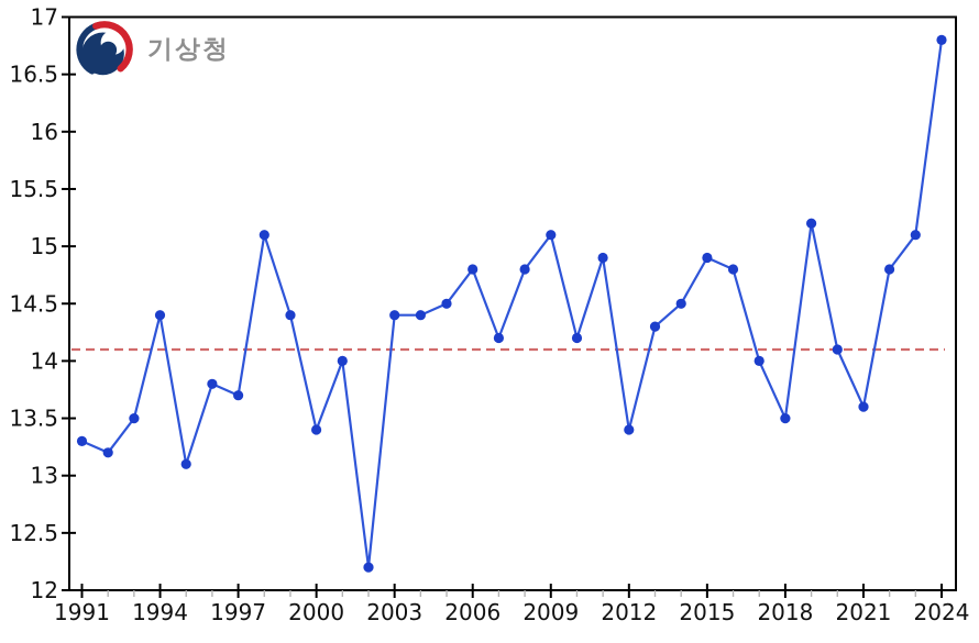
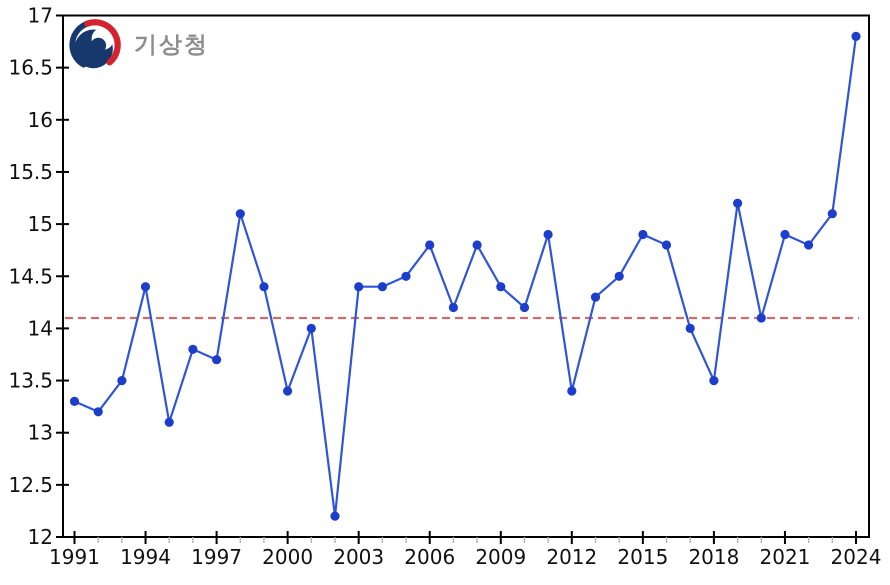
2009: 15.1 -> 14.4
2021: 13.6 -> 14.9
